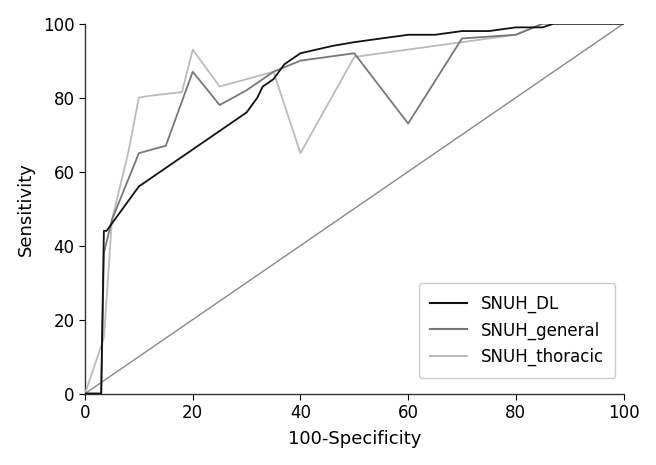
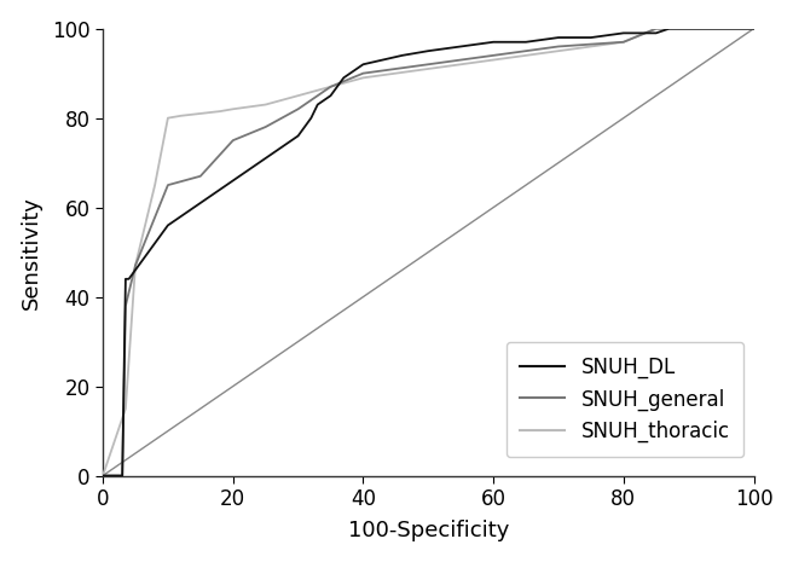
SNUH_general/20: 87 -> 75
SNUH_thoracic/20: 93.0 -> 82.0
SNUH_thoracic/40: 65.0 -> 89.0
SNUH_general/60: 73 -> 94
